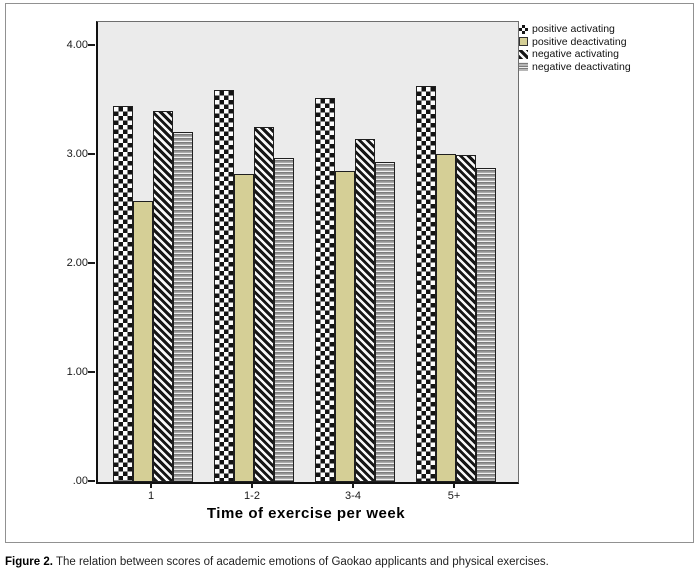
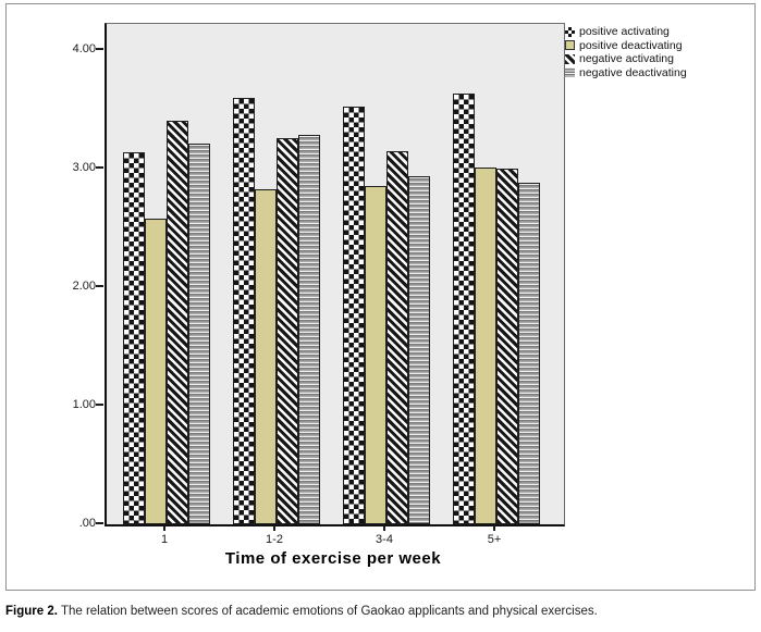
positive activating/1: 3.45 -> 3.14
negative deactivating/1-2: 2.97 -> 3.28
